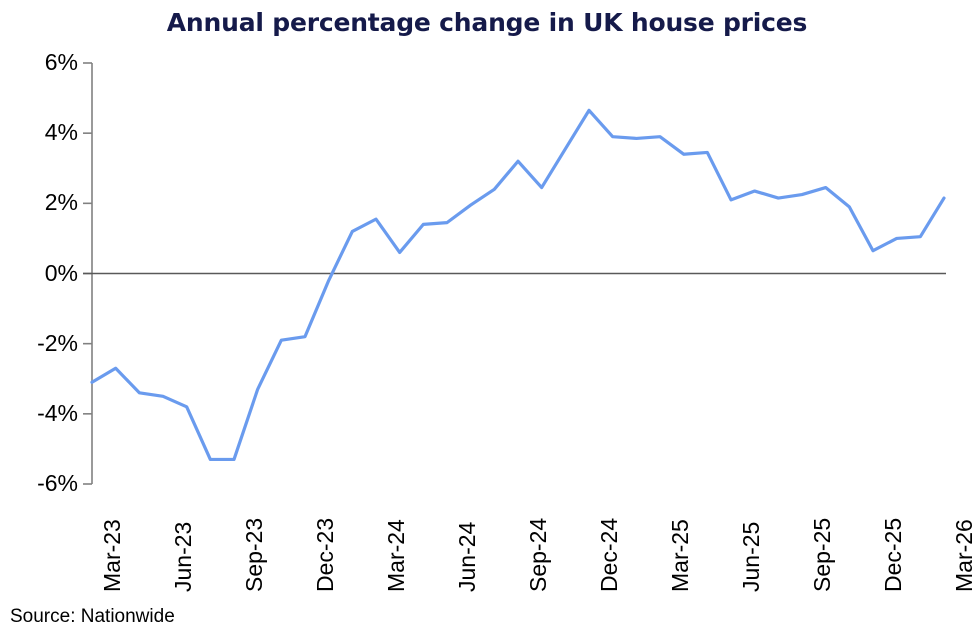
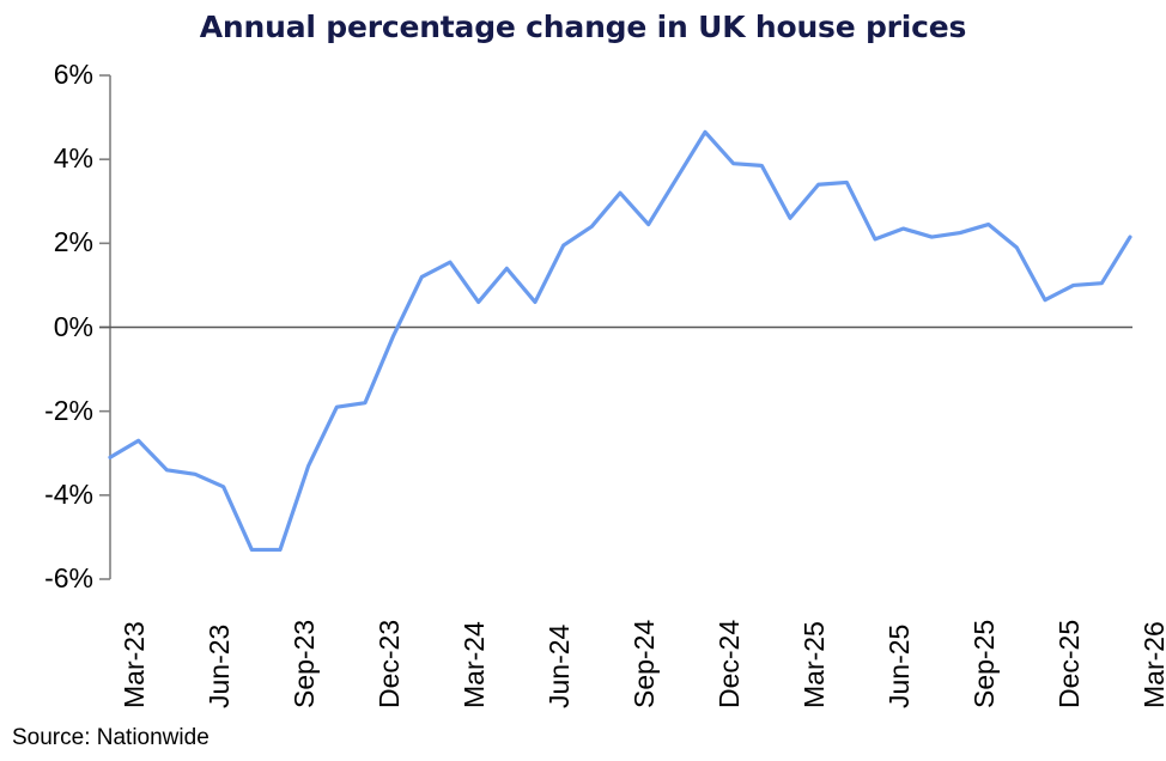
Jun-24: 1.4% -> 0.6%
Mar-25: 3.9% -> 2.6%
